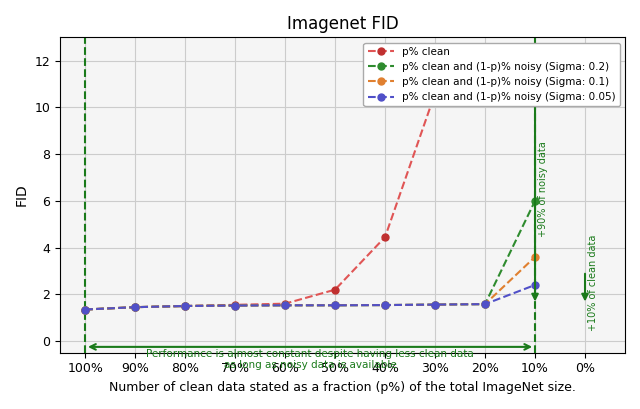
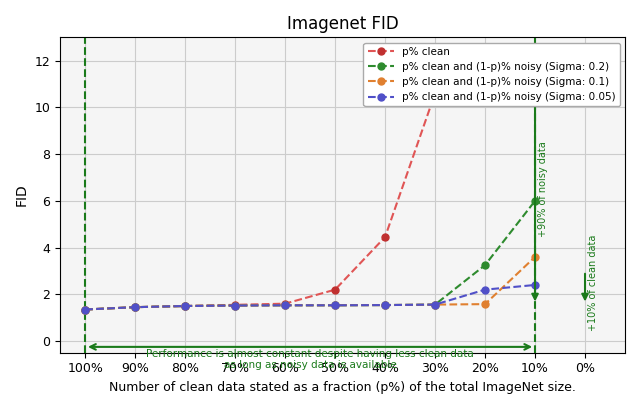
p% clean and (1-p)% noisy (Sigma: 0.2)/20%: 1.58 -> 3.25
p% clean and (1-p)% noisy (Sigma: 0.05)/20%: 1.58 -> 2.20
